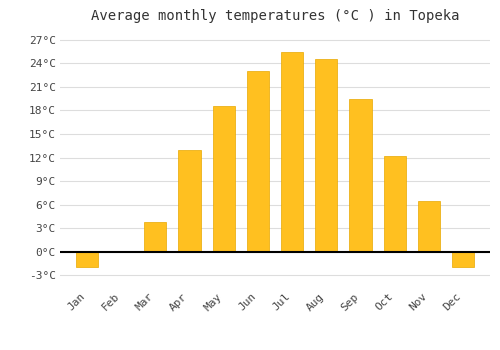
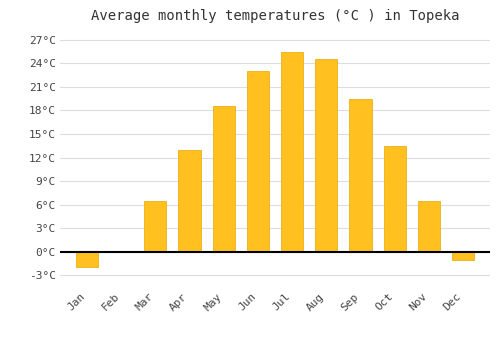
Mar: 3.8°C -> 6.5°C
Oct: 12.2°C -> 13.5°C
Dec: -2.0°C -> -1.0°C
